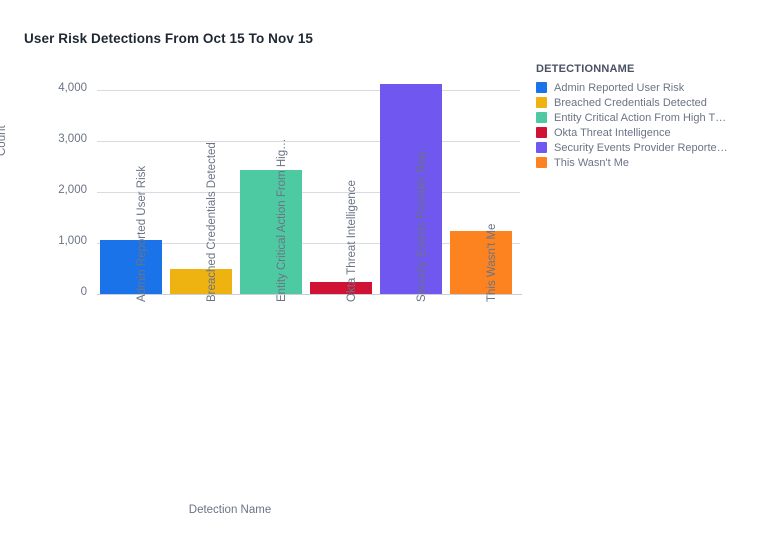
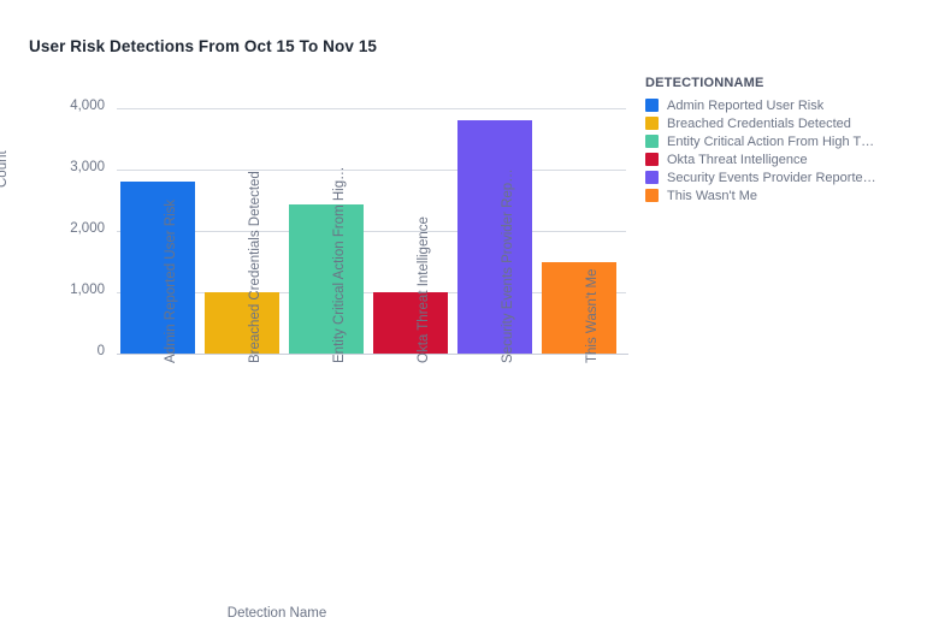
Admin Reported User Risk: 1100 -> 2800
Breached Credentials Detected: 500 -> 1000
Okta Threat Intelligence: 200 -> 1000
Security Events Provider Rep…: 4100 -> 3800
This Wasn't Me: 1200 -> 1500
